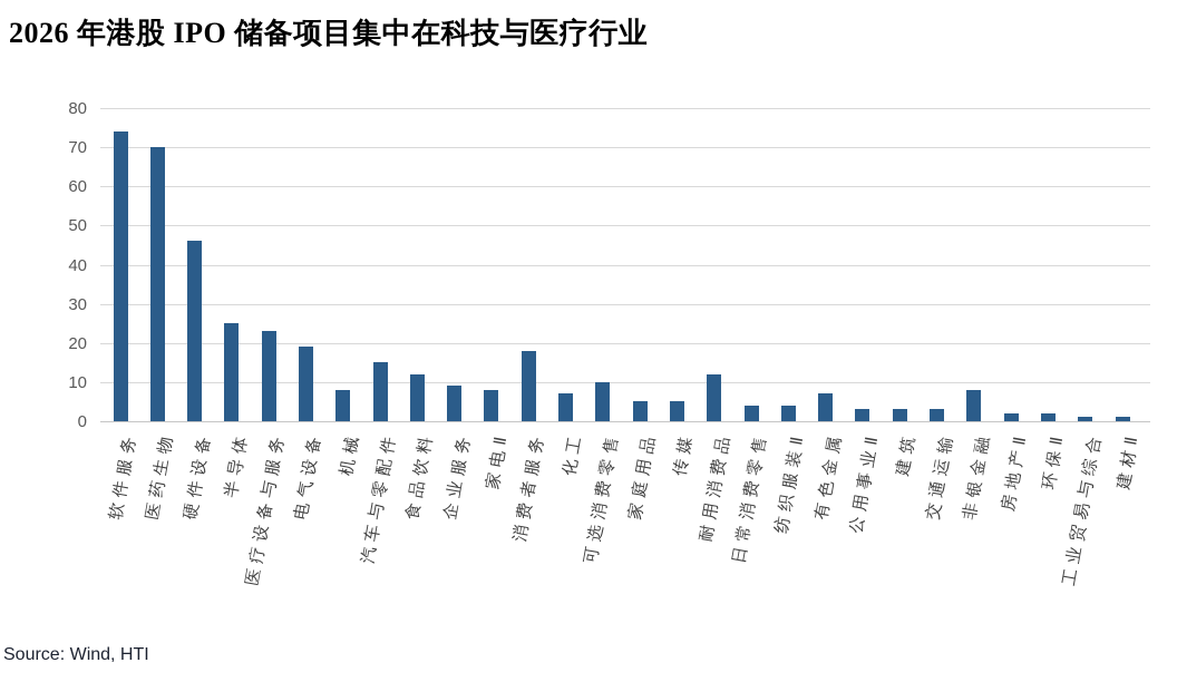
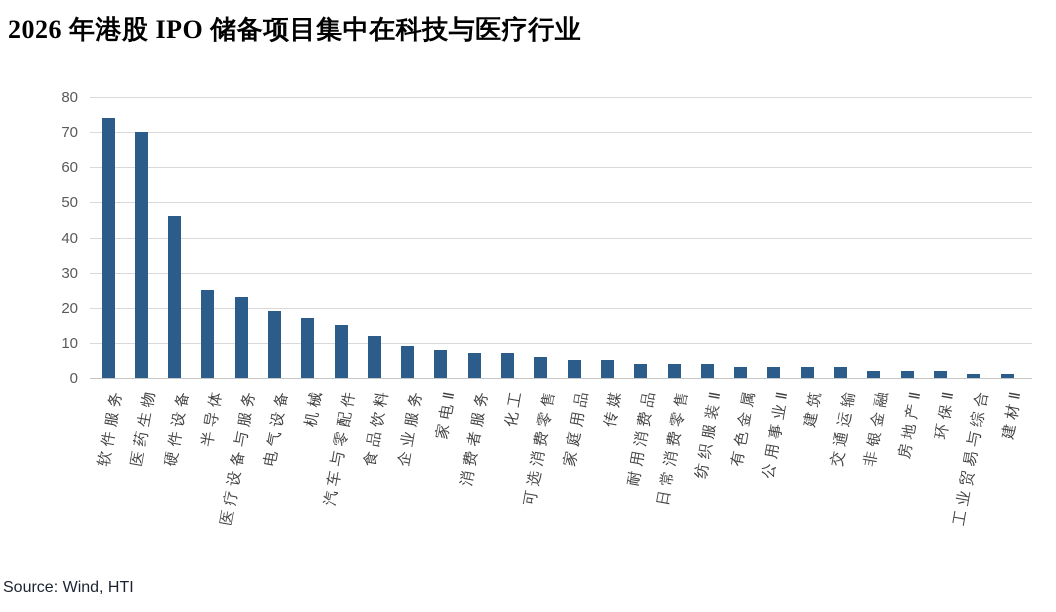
机械: 8 -> 17
消费者服务: 18 -> 7
可选消费零售: 10 -> 6
耐用消费品: 12 -> 4
有色金属: 7 -> 3
非银金融: 8 -> 2
